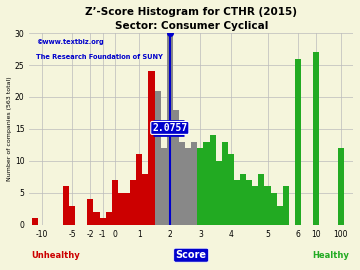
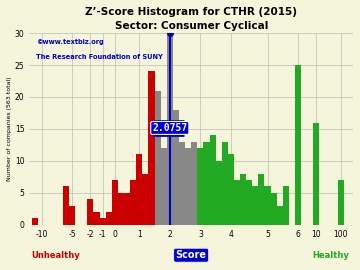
6: 26 -> 25
10: 27 -> 16
100: 12 -> 7
